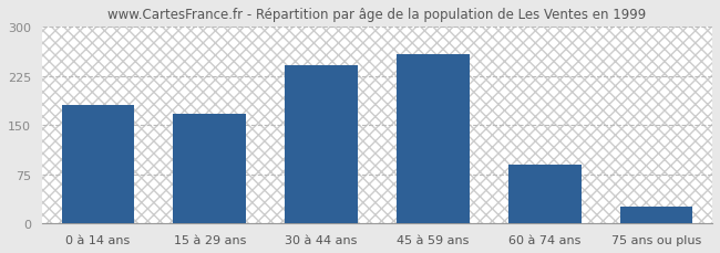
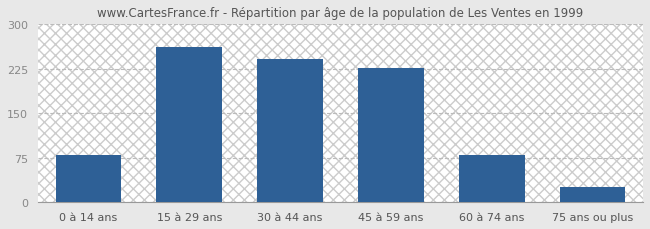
0 à 14 ans: 181 -> 80
15 à 29 ans: 168 -> 262
45 à 59 ans: 258 -> 226
60 à 74 ans: 90 -> 80
